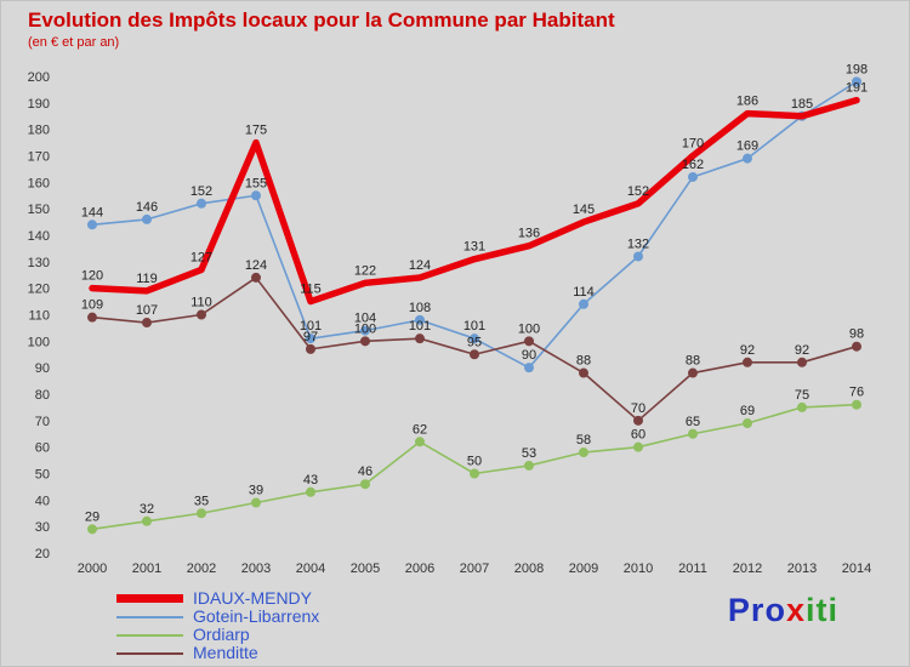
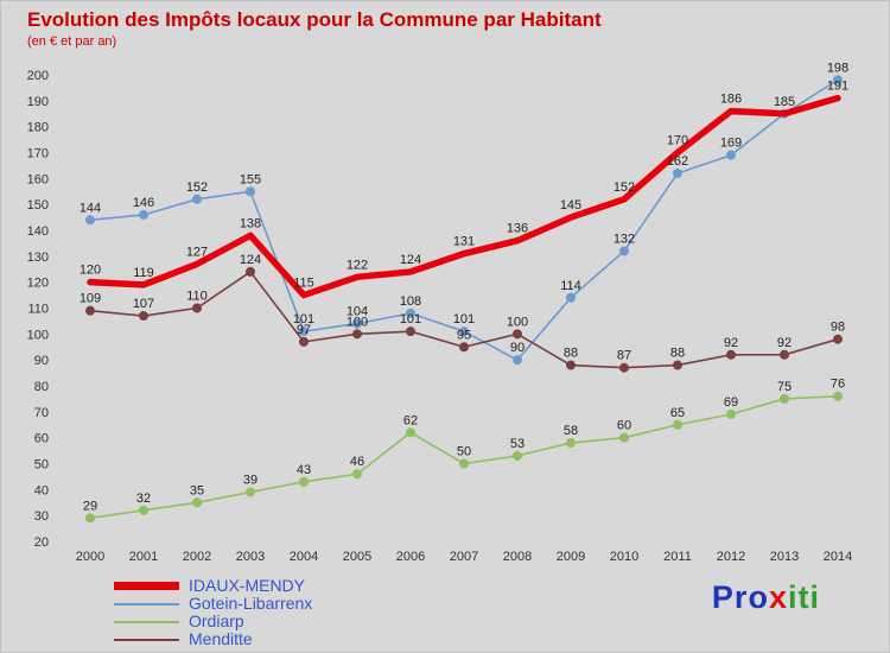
IDAUX-MENDY/2003: 175 -> 138
Menditte/2010: 70 -> 87
